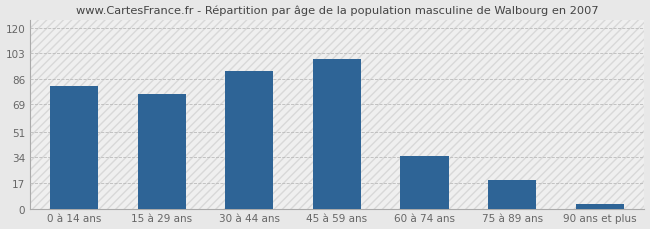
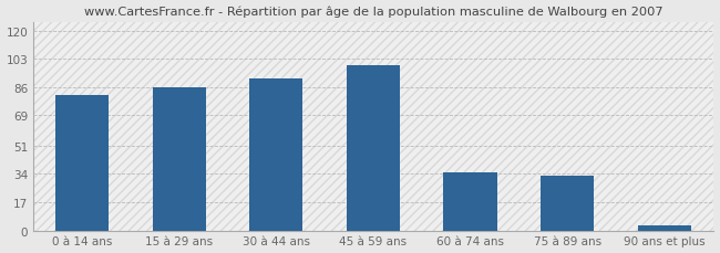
15 à 29 ans: 76 -> 86
75 à 89 ans: 19 -> 33
